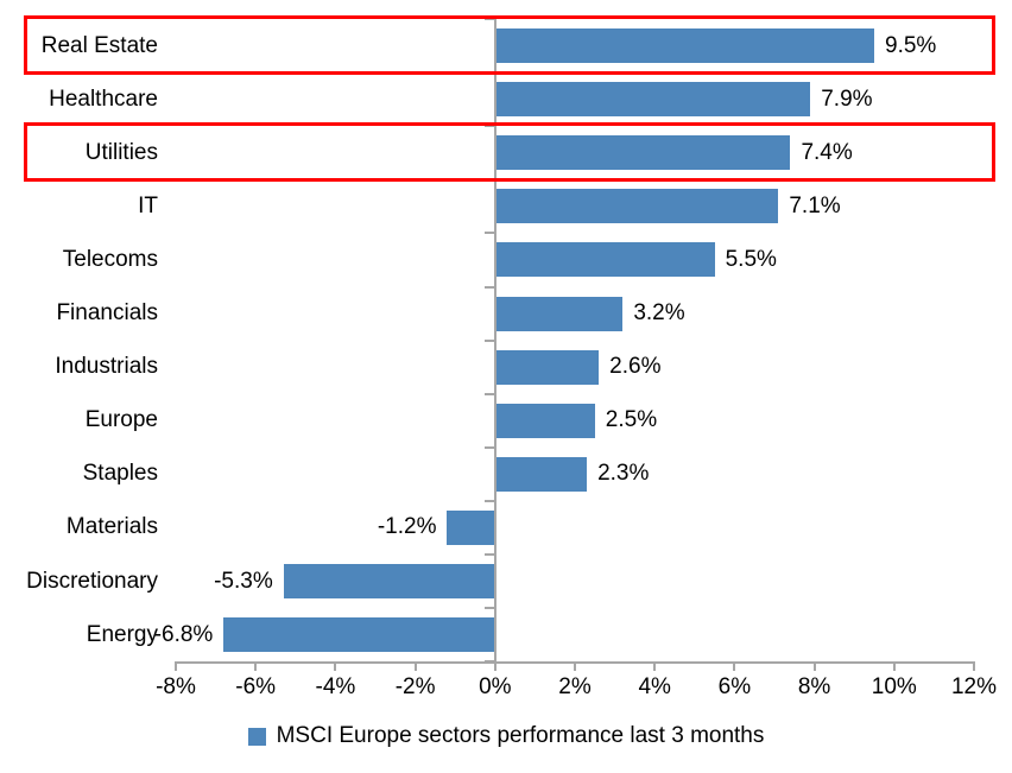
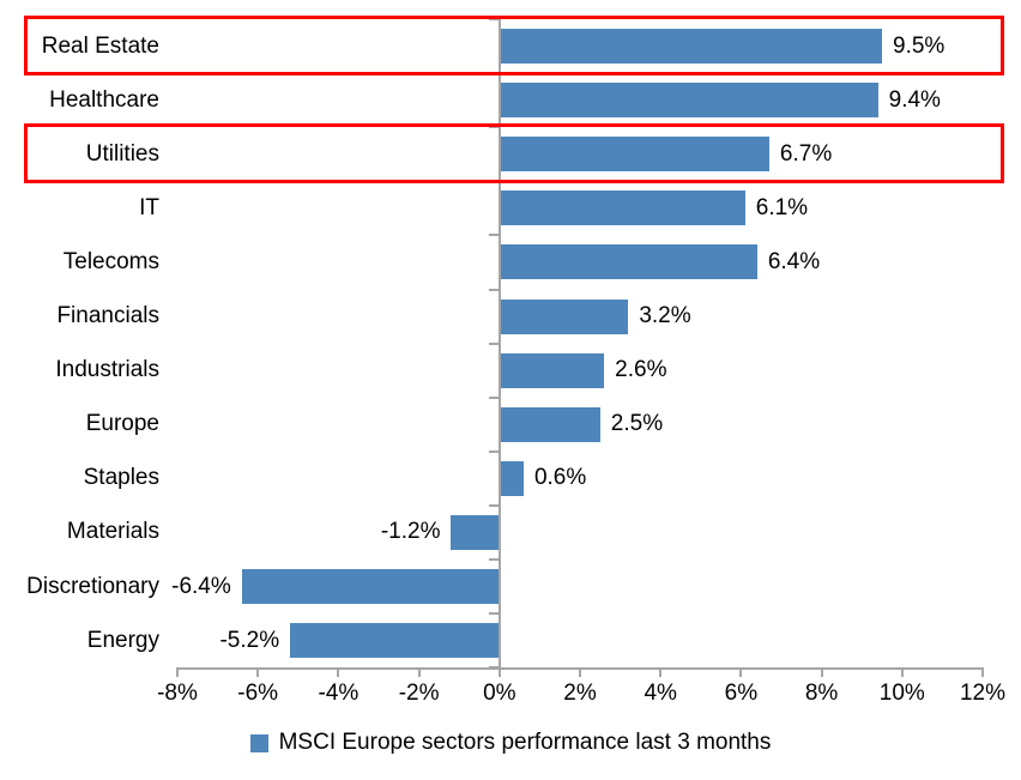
Healthcare: 7.9% -> 9.4%
Utilities: 7.4% -> 6.7%
IT: 7.1% -> 6.1%
Telecoms: 5.5% -> 6.4%
Staples: 2.3% -> 0.6%
Discretionary: -5.3% -> -6.4%
Energy: -6.8% -> -5.2%
